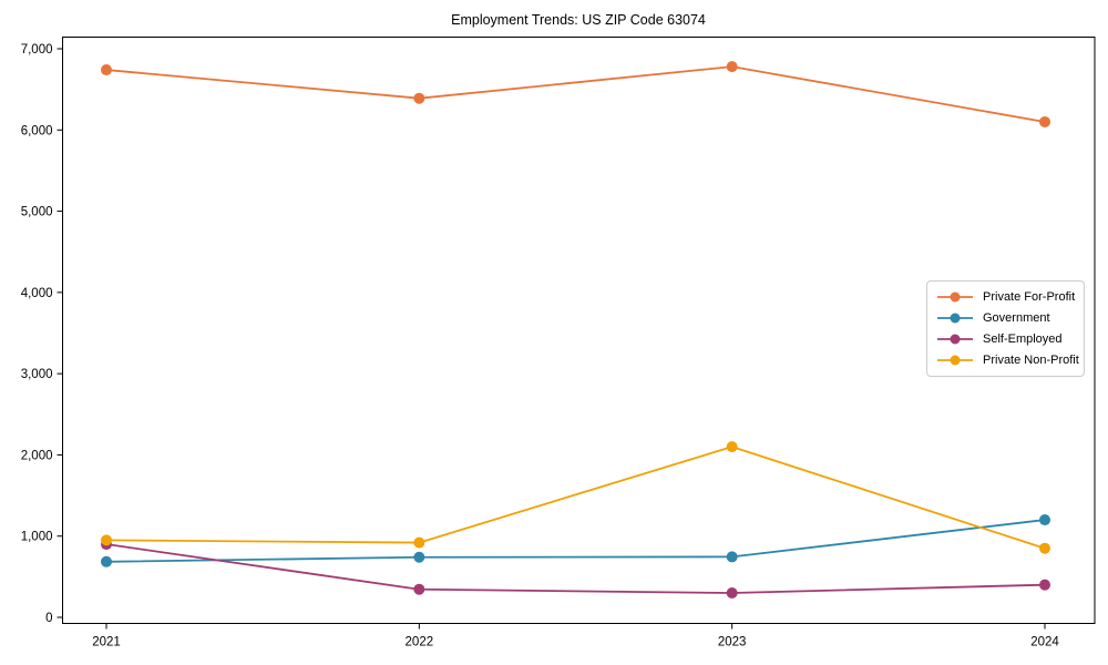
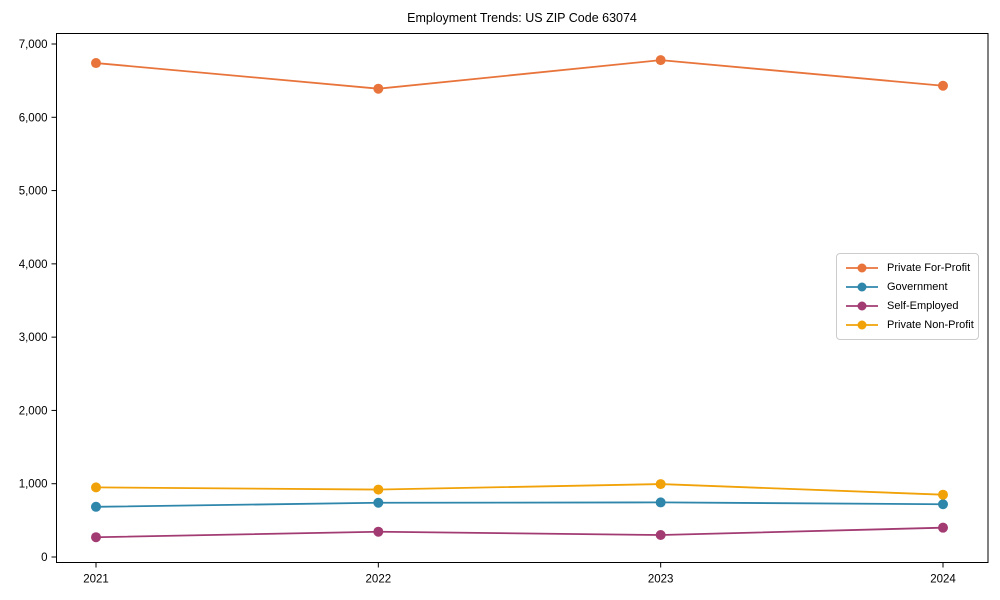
Self-Employed/2021: 900 -> 300
Private Non-Profit/2023: 2100 -> 1000
Private For-Profit/2024: 6100 -> 6400
Government/2024: 1200 -> 700
